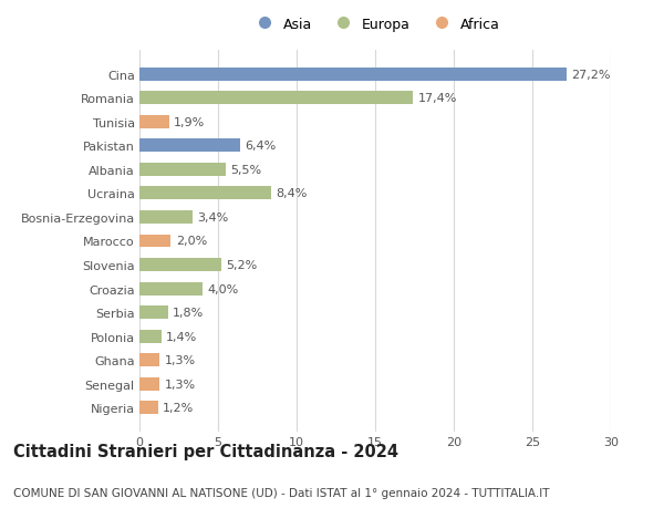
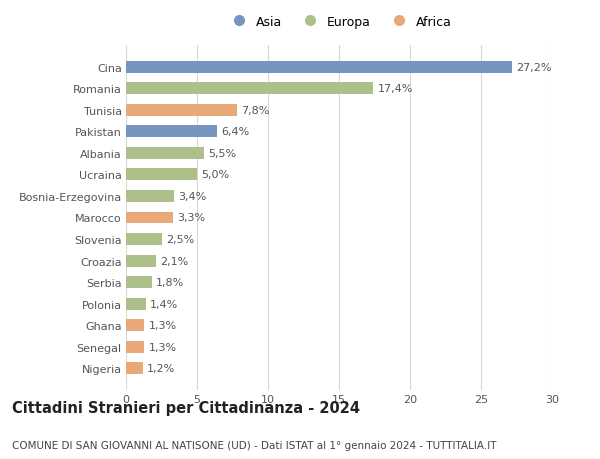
Tunisia: 1,9% -> 7,8%
Ucraina: 8,4% -> 5,0%
Marocco: 2,0% -> 3,3%
Slovenia: 5,2% -> 2,5%
Croazia: 4,0% -> 2,1%
